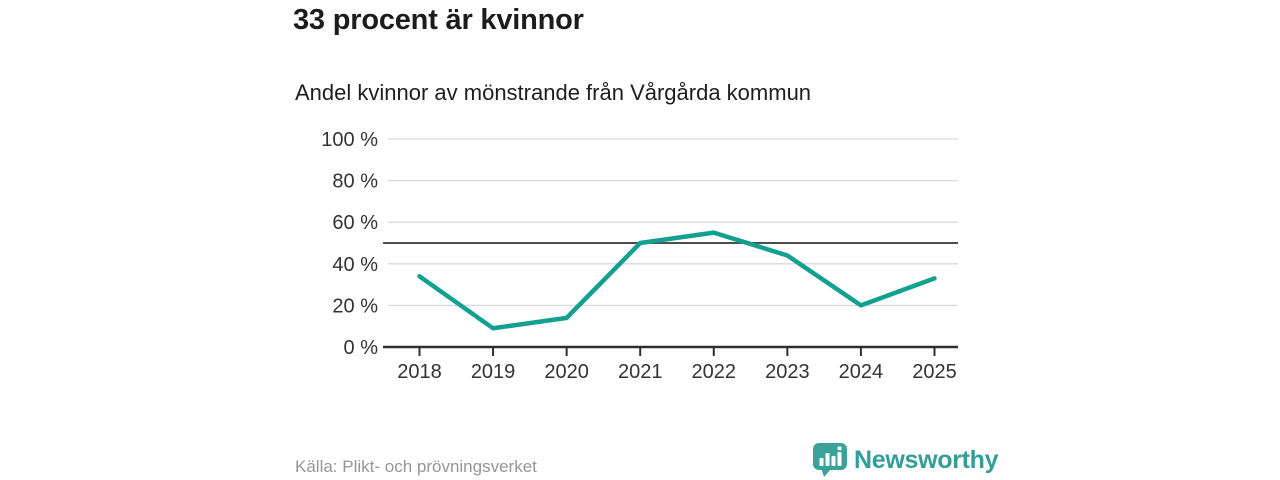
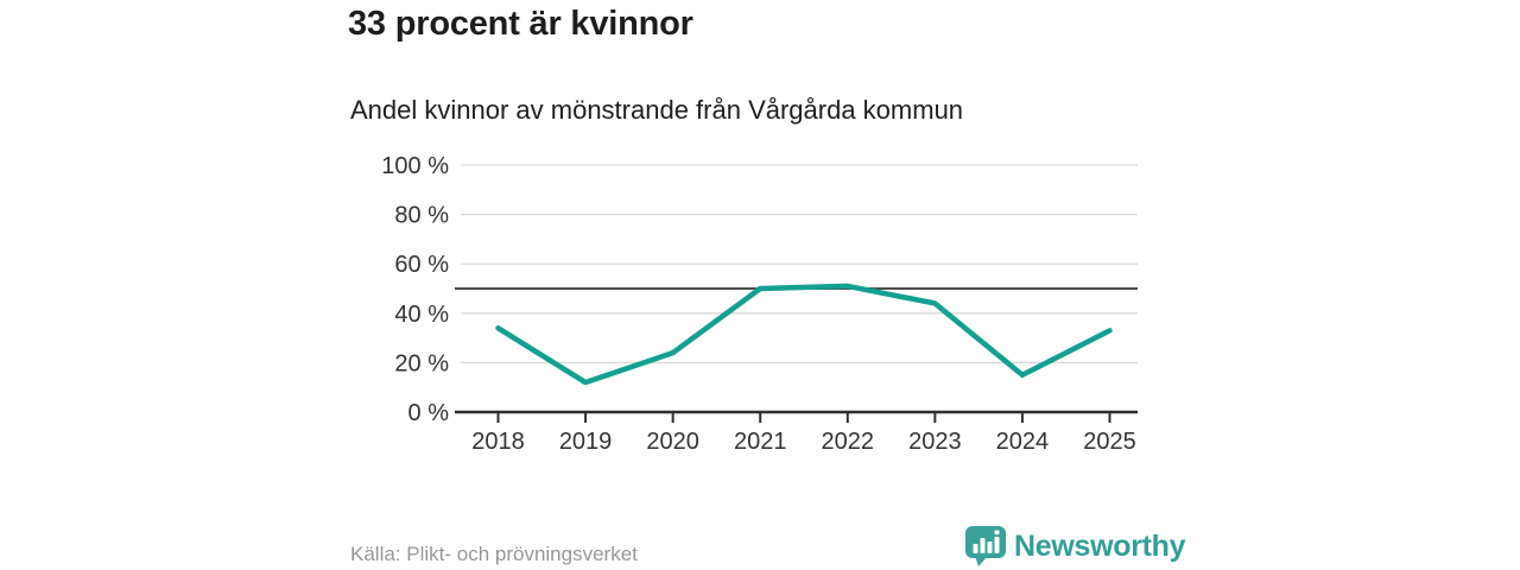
2019: 9% -> 12%
2020: 14% -> 24%
2022: 55% -> 51%
2024: 20% -> 15%
